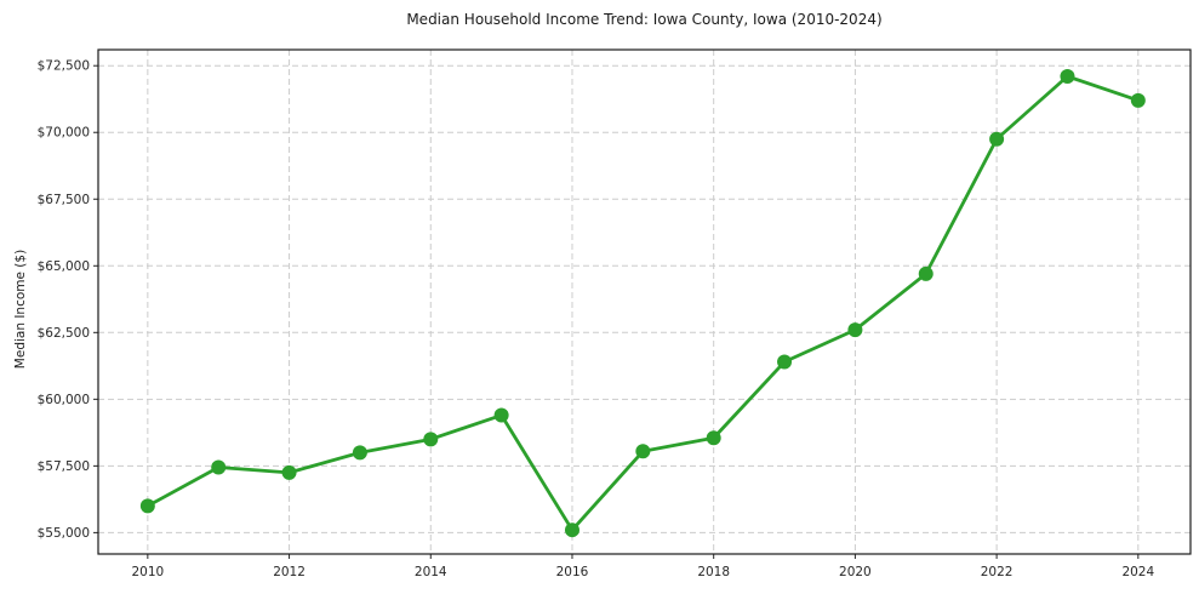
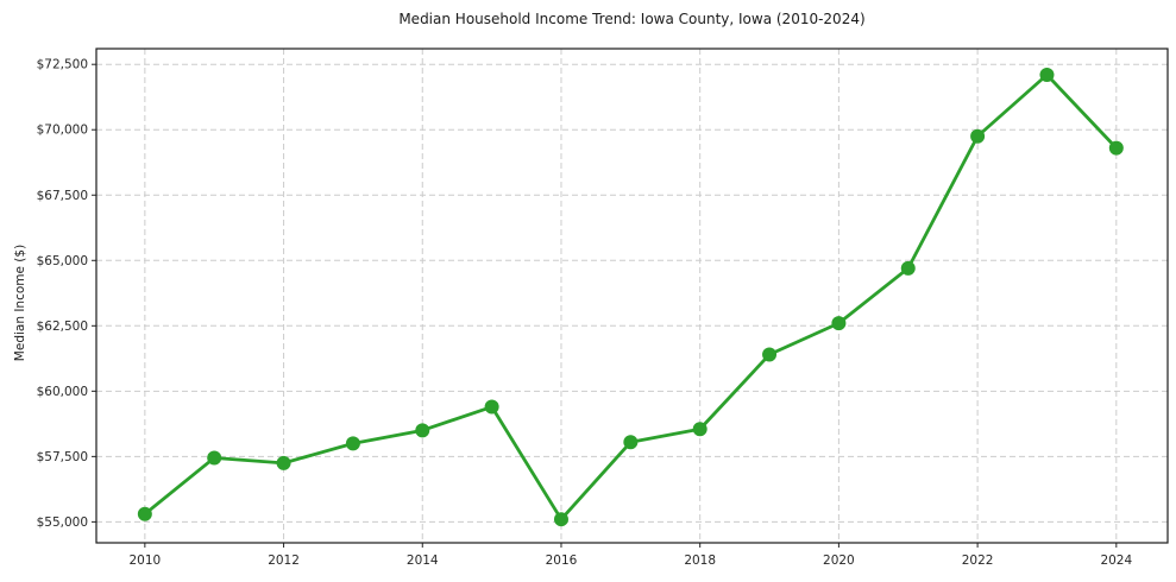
2010: $56000 -> $55300
2024: $71200 -> $69300
